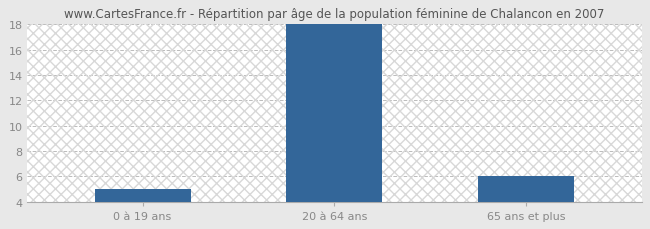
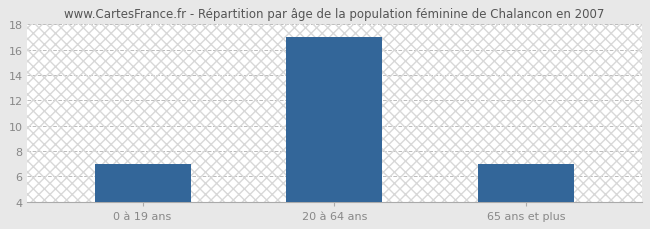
0 à 19 ans: 5 -> 7
20 à 64 ans: 18 -> 17
65 ans et plus: 6 -> 7
